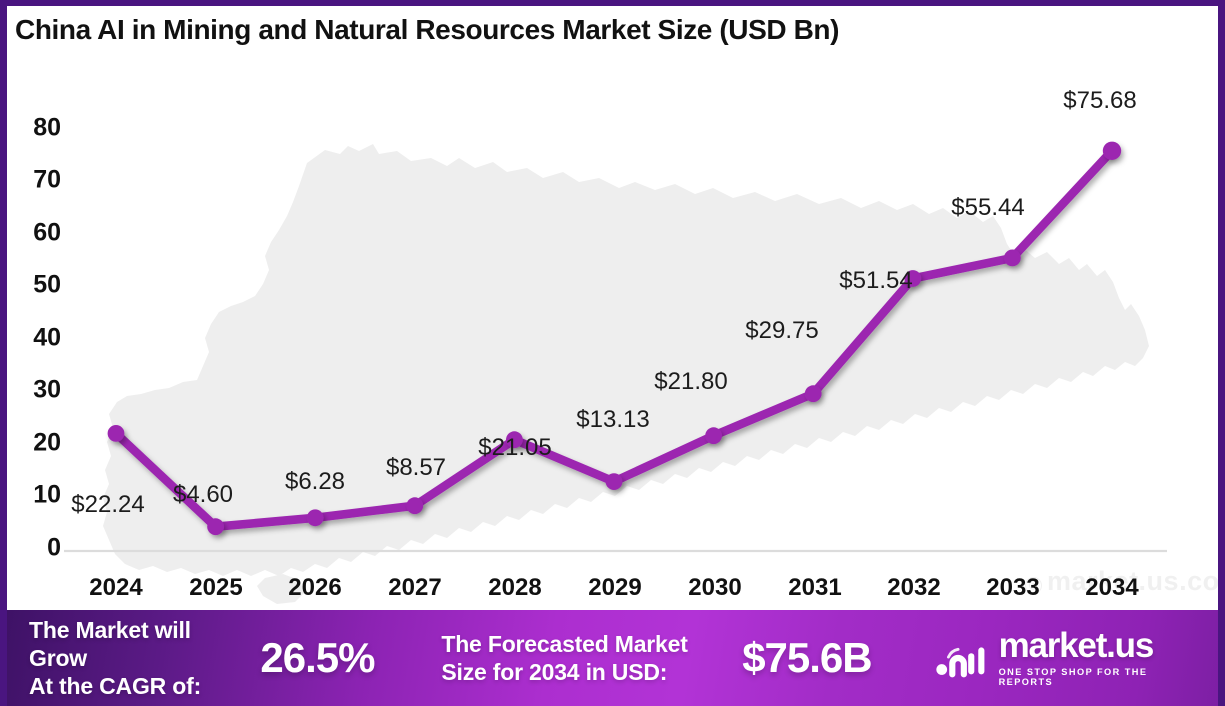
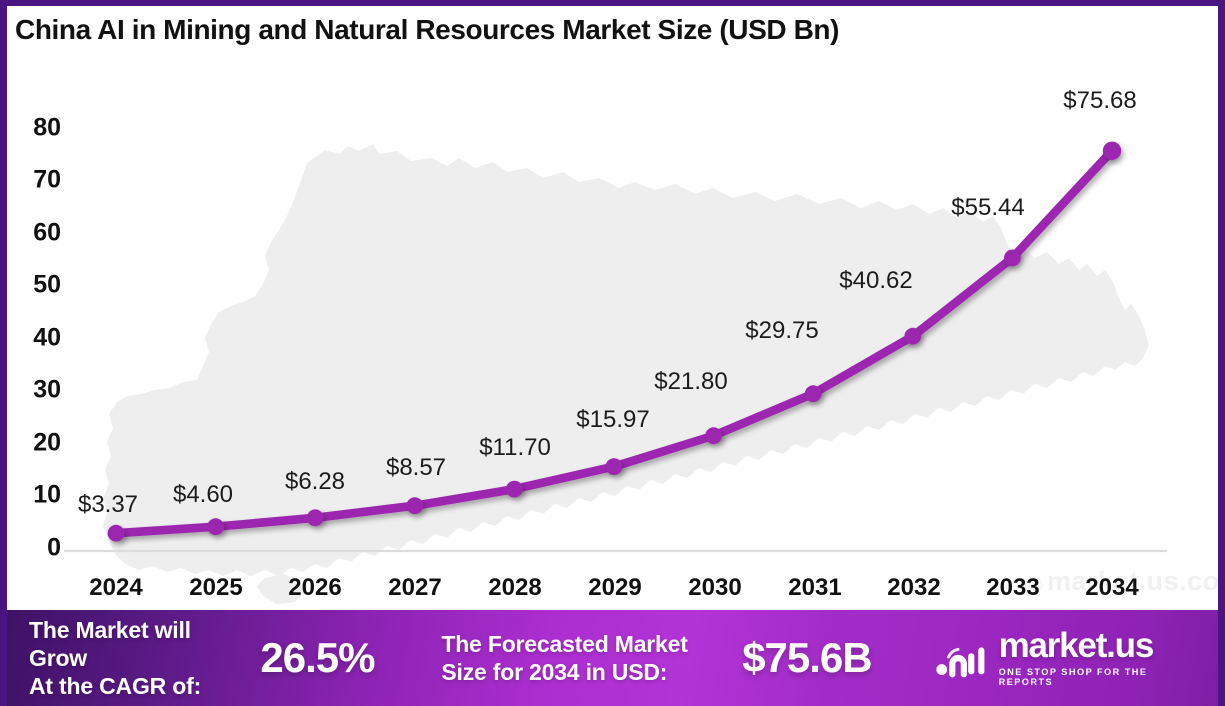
2024: $22.24 -> $3.37
2028: $21.05 -> $11.70
2029: $13.13 -> $15.97
2032: $51.54 -> $40.62
